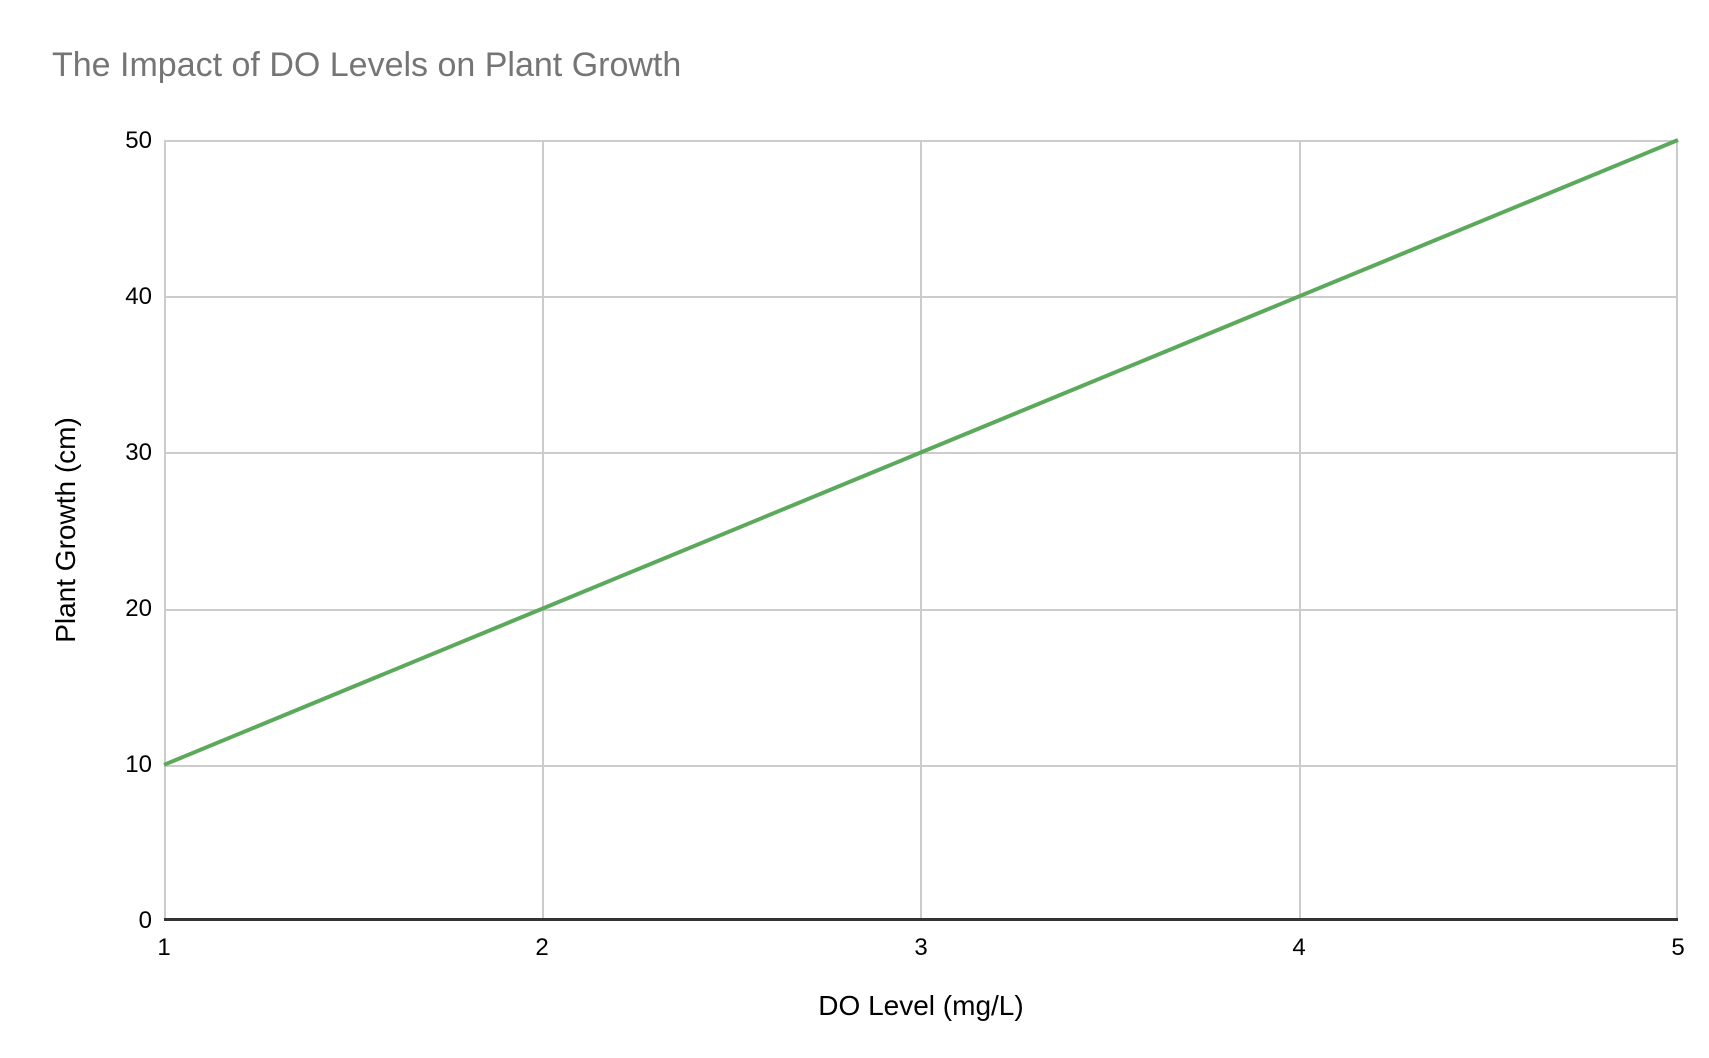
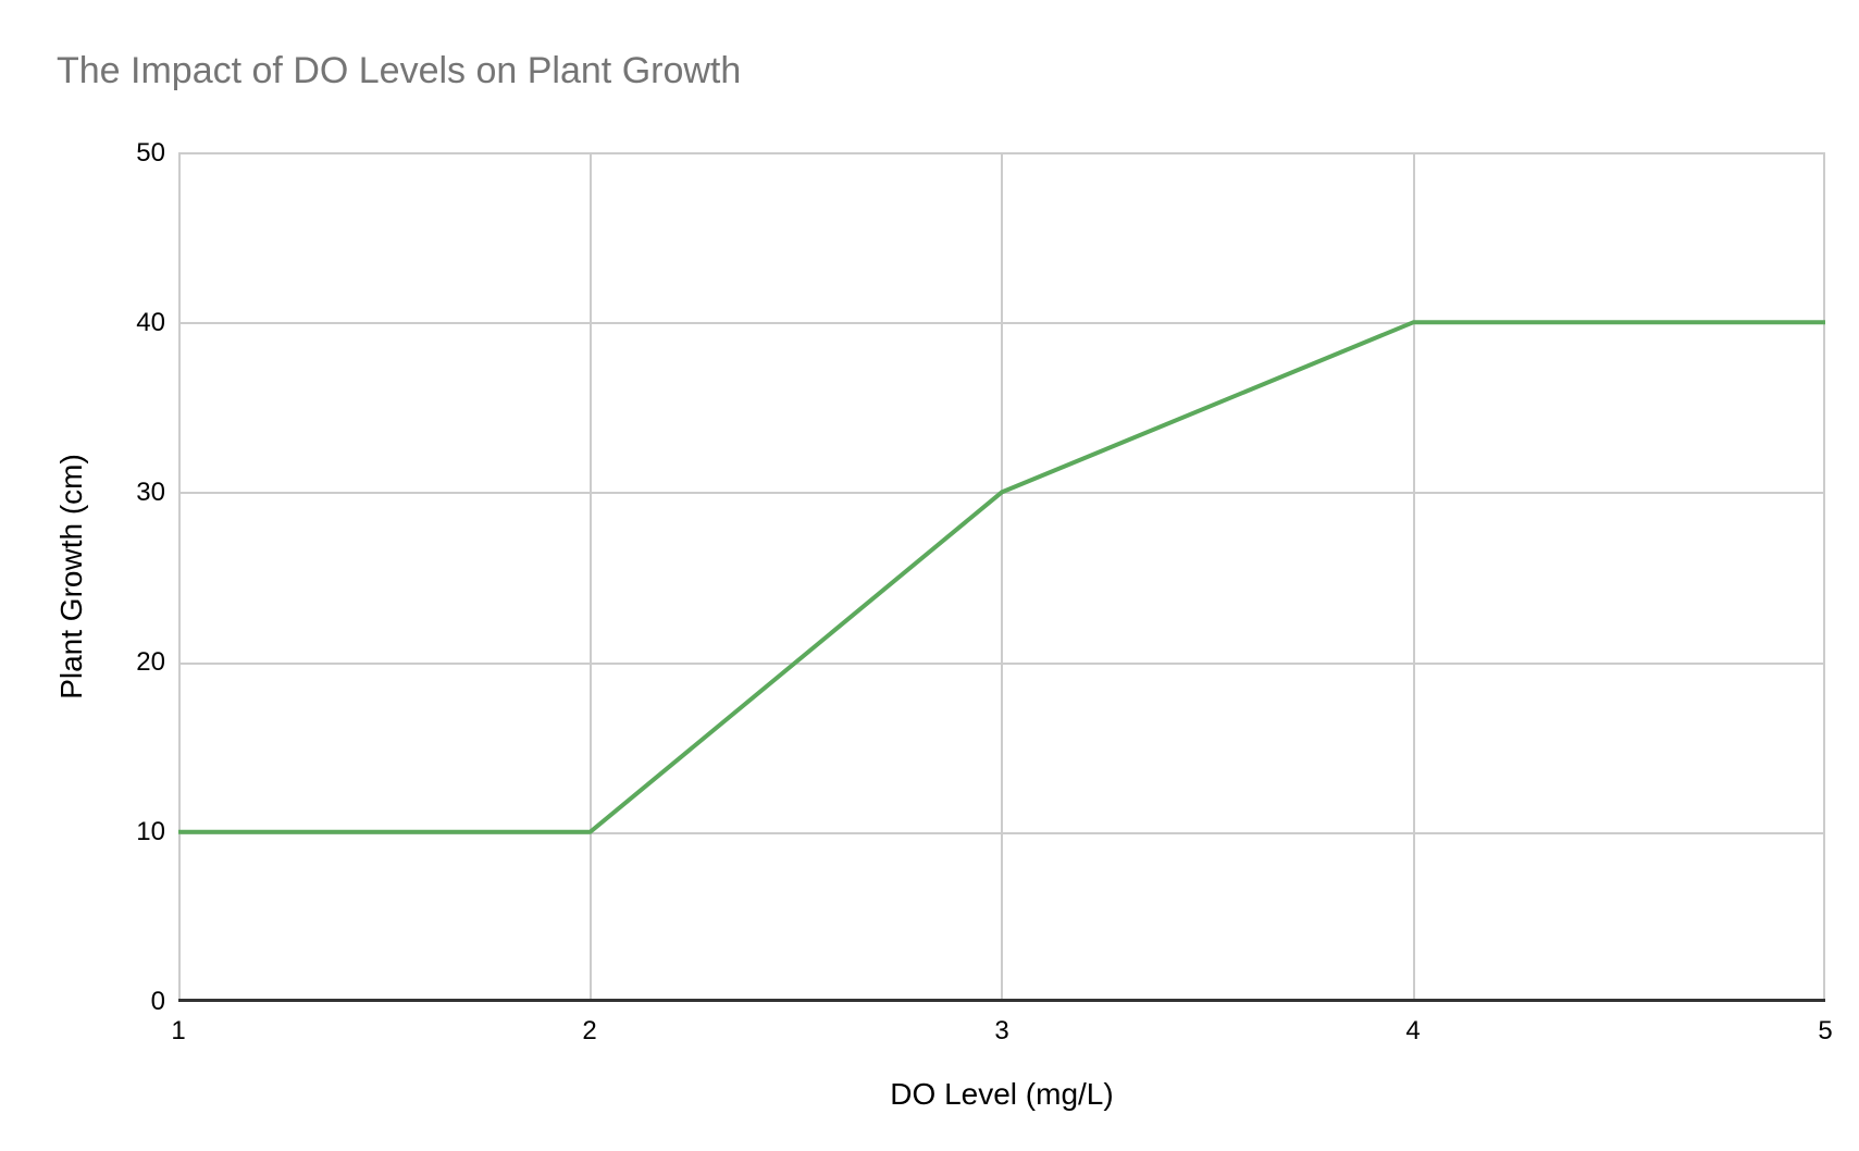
2: 20 -> 10
5: 50 -> 40
